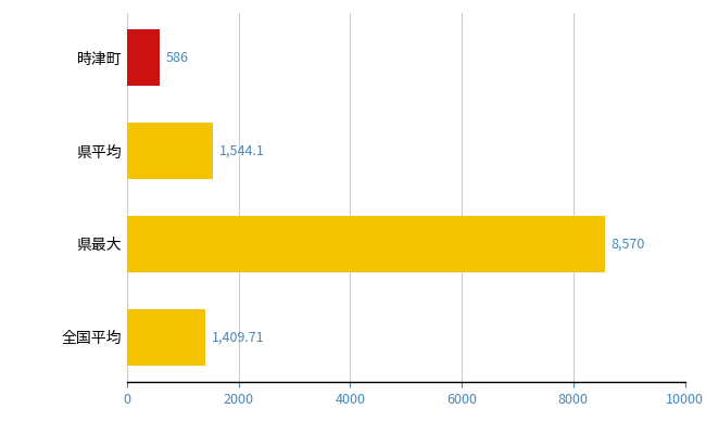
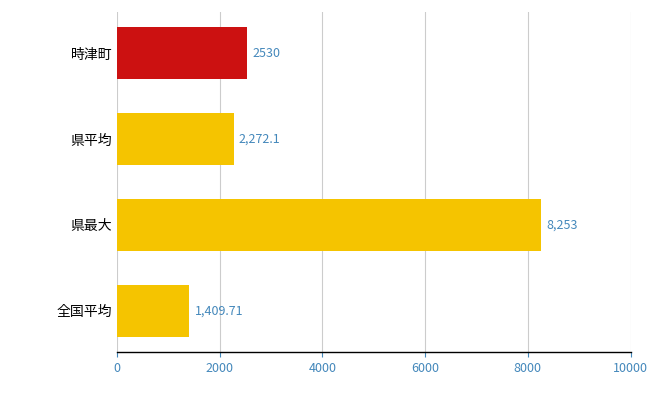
時津町: 586 -> 2530
県平均: 1,544.1 -> 2,272.1
県最大: 8,570 -> 8,253
